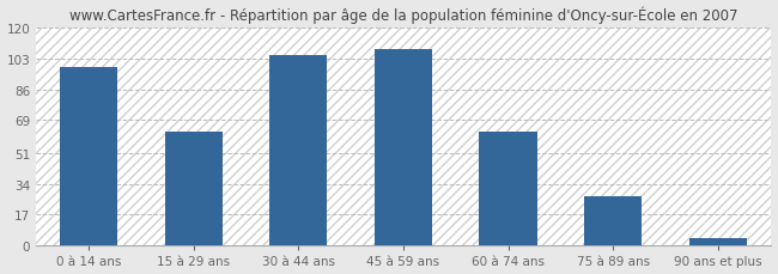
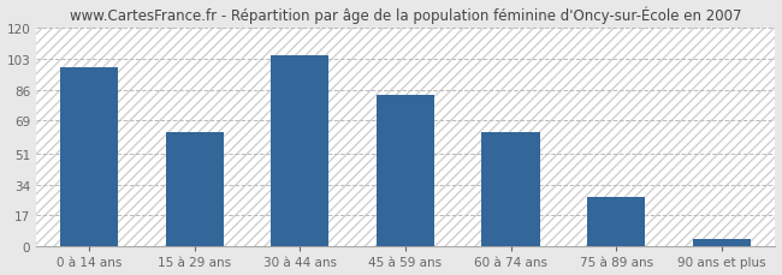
45 à 59 ans: 108 -> 83
